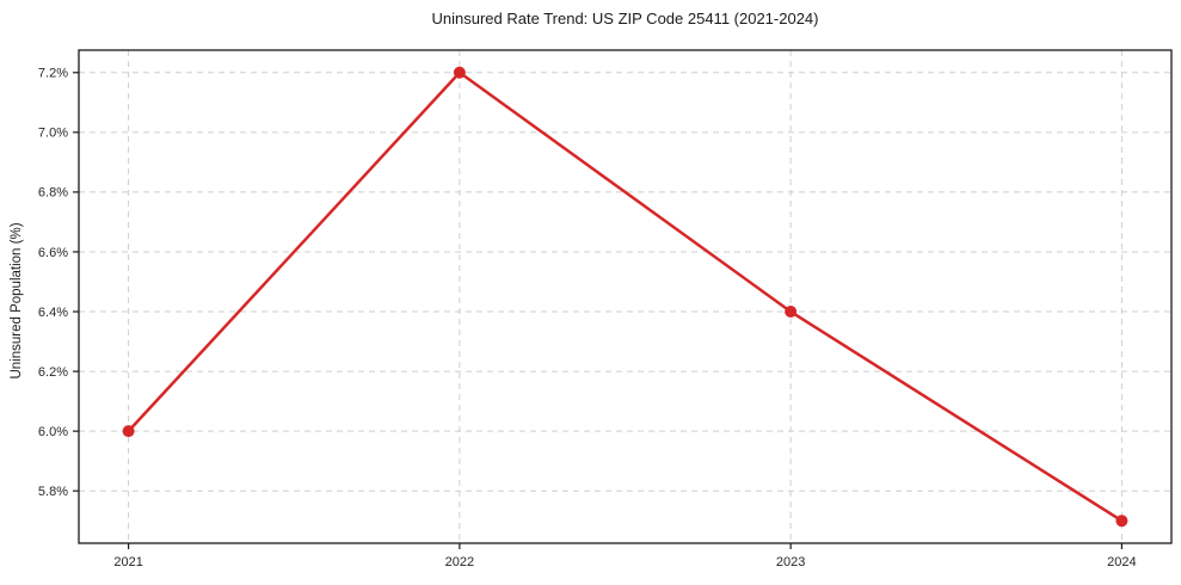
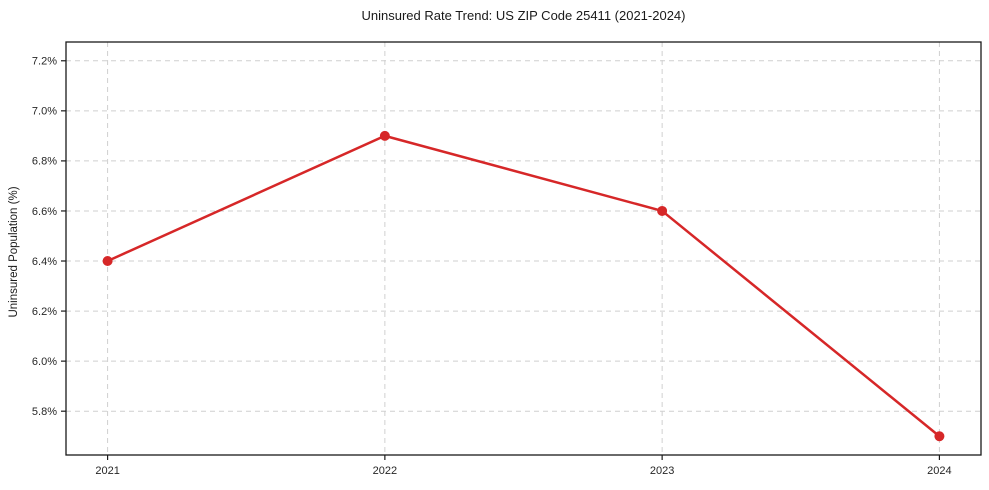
2021: 6.0% -> 6.4%
2022: 7.2% -> 6.9%
2023: 6.4% -> 6.6%
